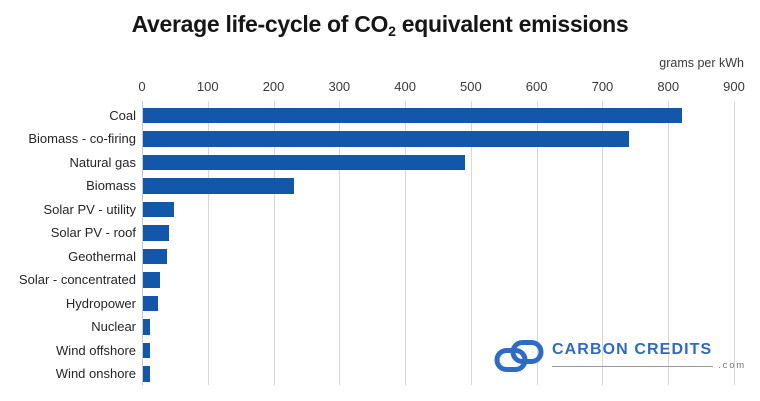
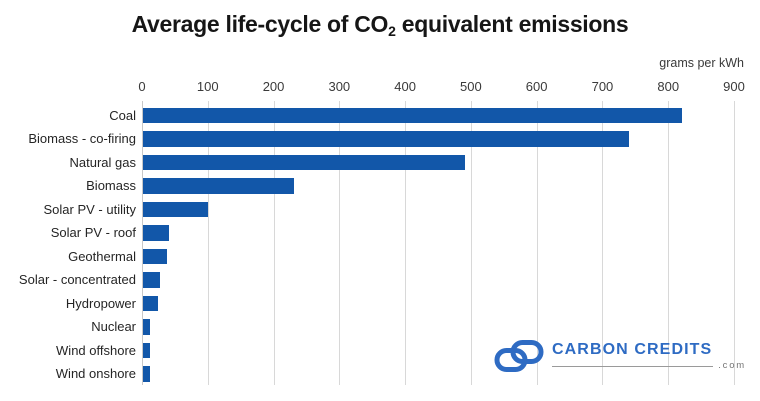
Solar PV - utility: 50 -> 100
